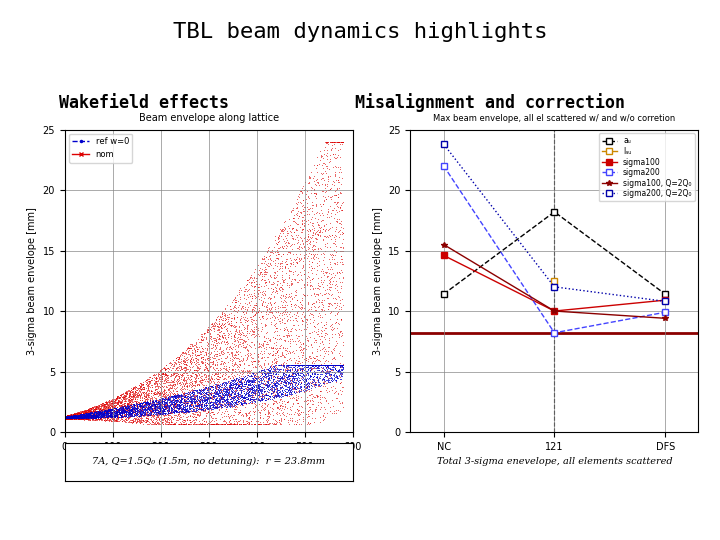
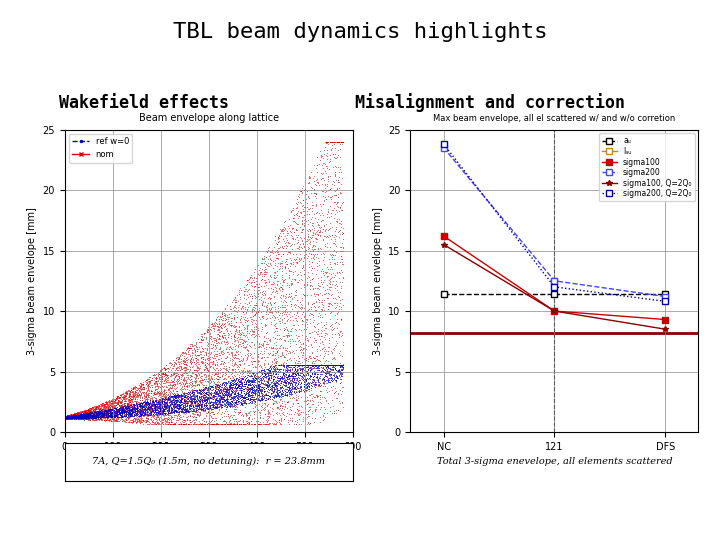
Max beam envelope, all el scattered w/ and w/o corretion/sigma100/NC: 14.6 -> 16.2
Max beam envelope, all el scattered w/ and w/o corretion/sigma200/NC: 22.0 -> 23.5
Max beam envelope, all el scattered w/ and w/o corretion/aᵤ/121: 18.2 -> 11.4
Max beam envelope, all el scattered w/ and w/o corretion/sigma200/121: 8.2 -> 12.5
Max beam envelope, all el scattered w/ and w/o corretion/sigma100/DFS: 10.9 -> 9.3
Max beam envelope, all el scattered w/ and w/o corretion/sigma200/DFS: 9.9 -> 11.2
Max beam envelope, all el scattered w/ and w/o corretion/sigma100, Q=2Q₀/DFS: 9.4 -> 8.5
